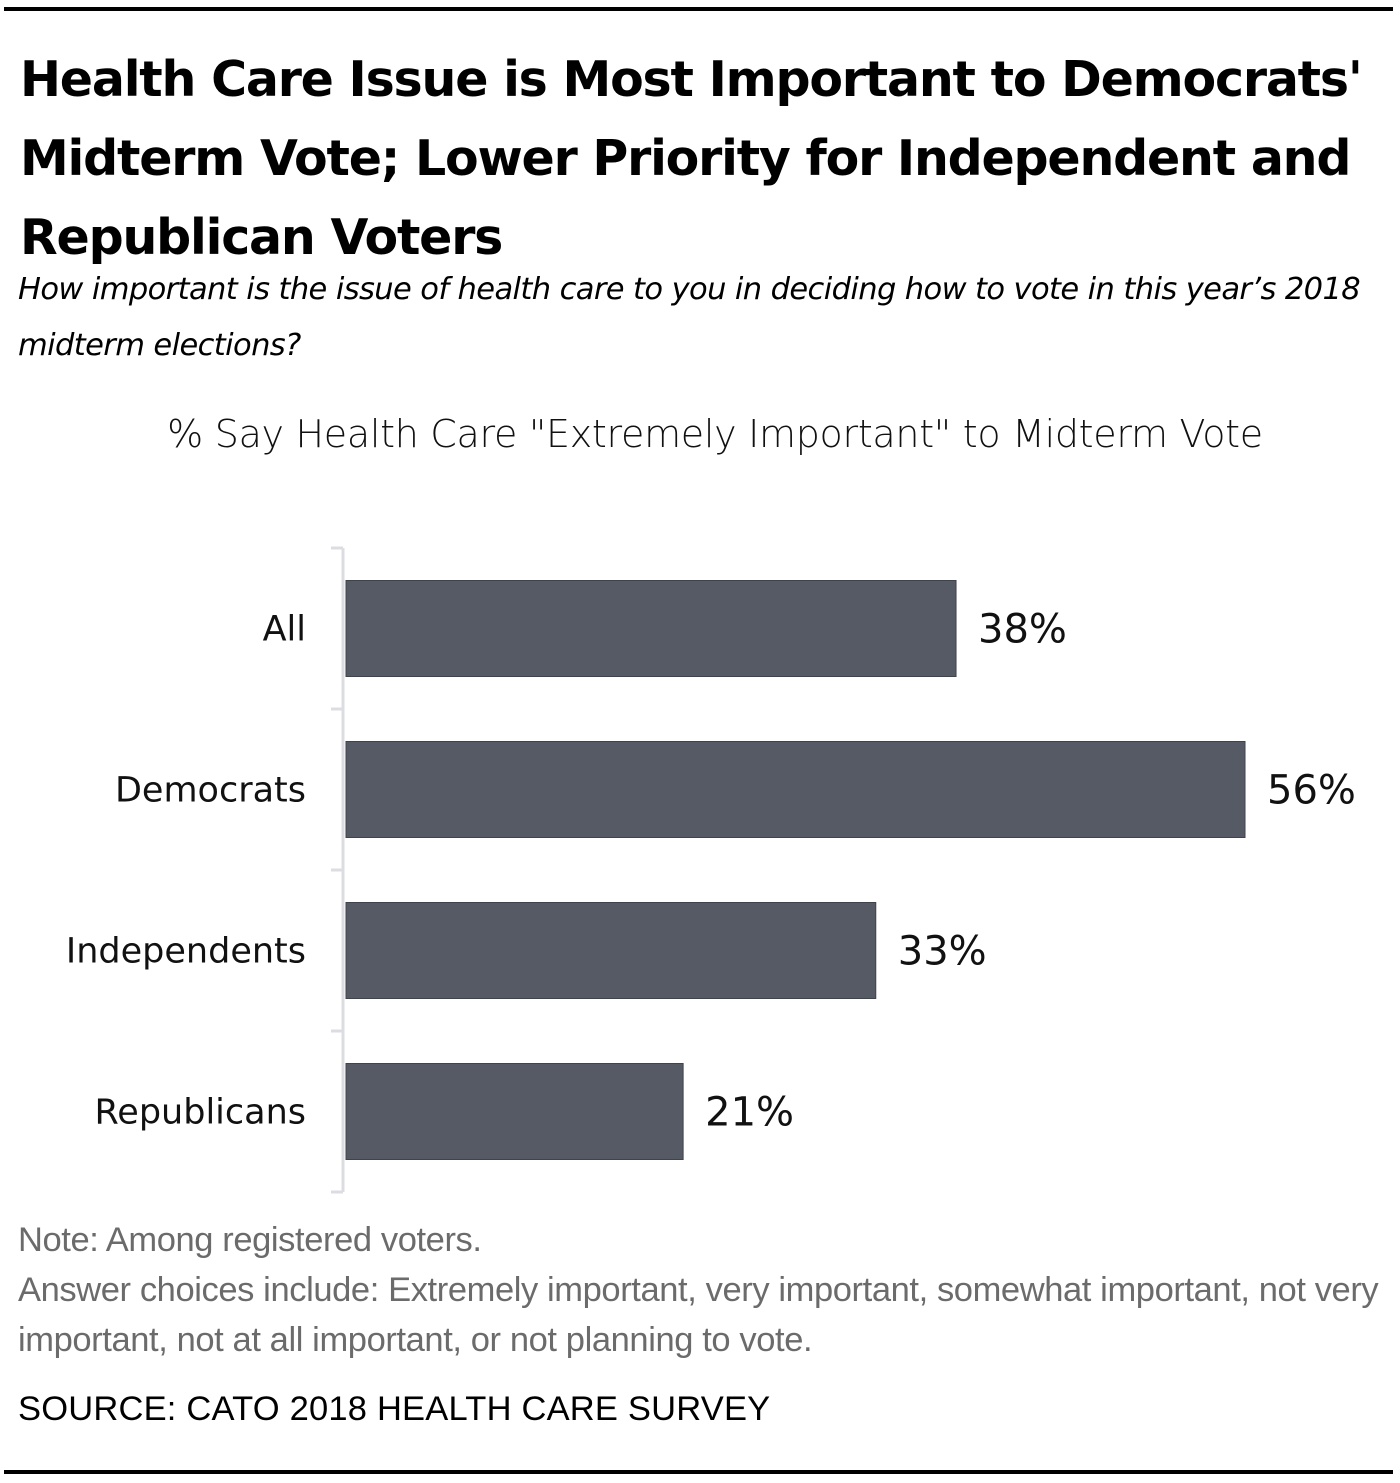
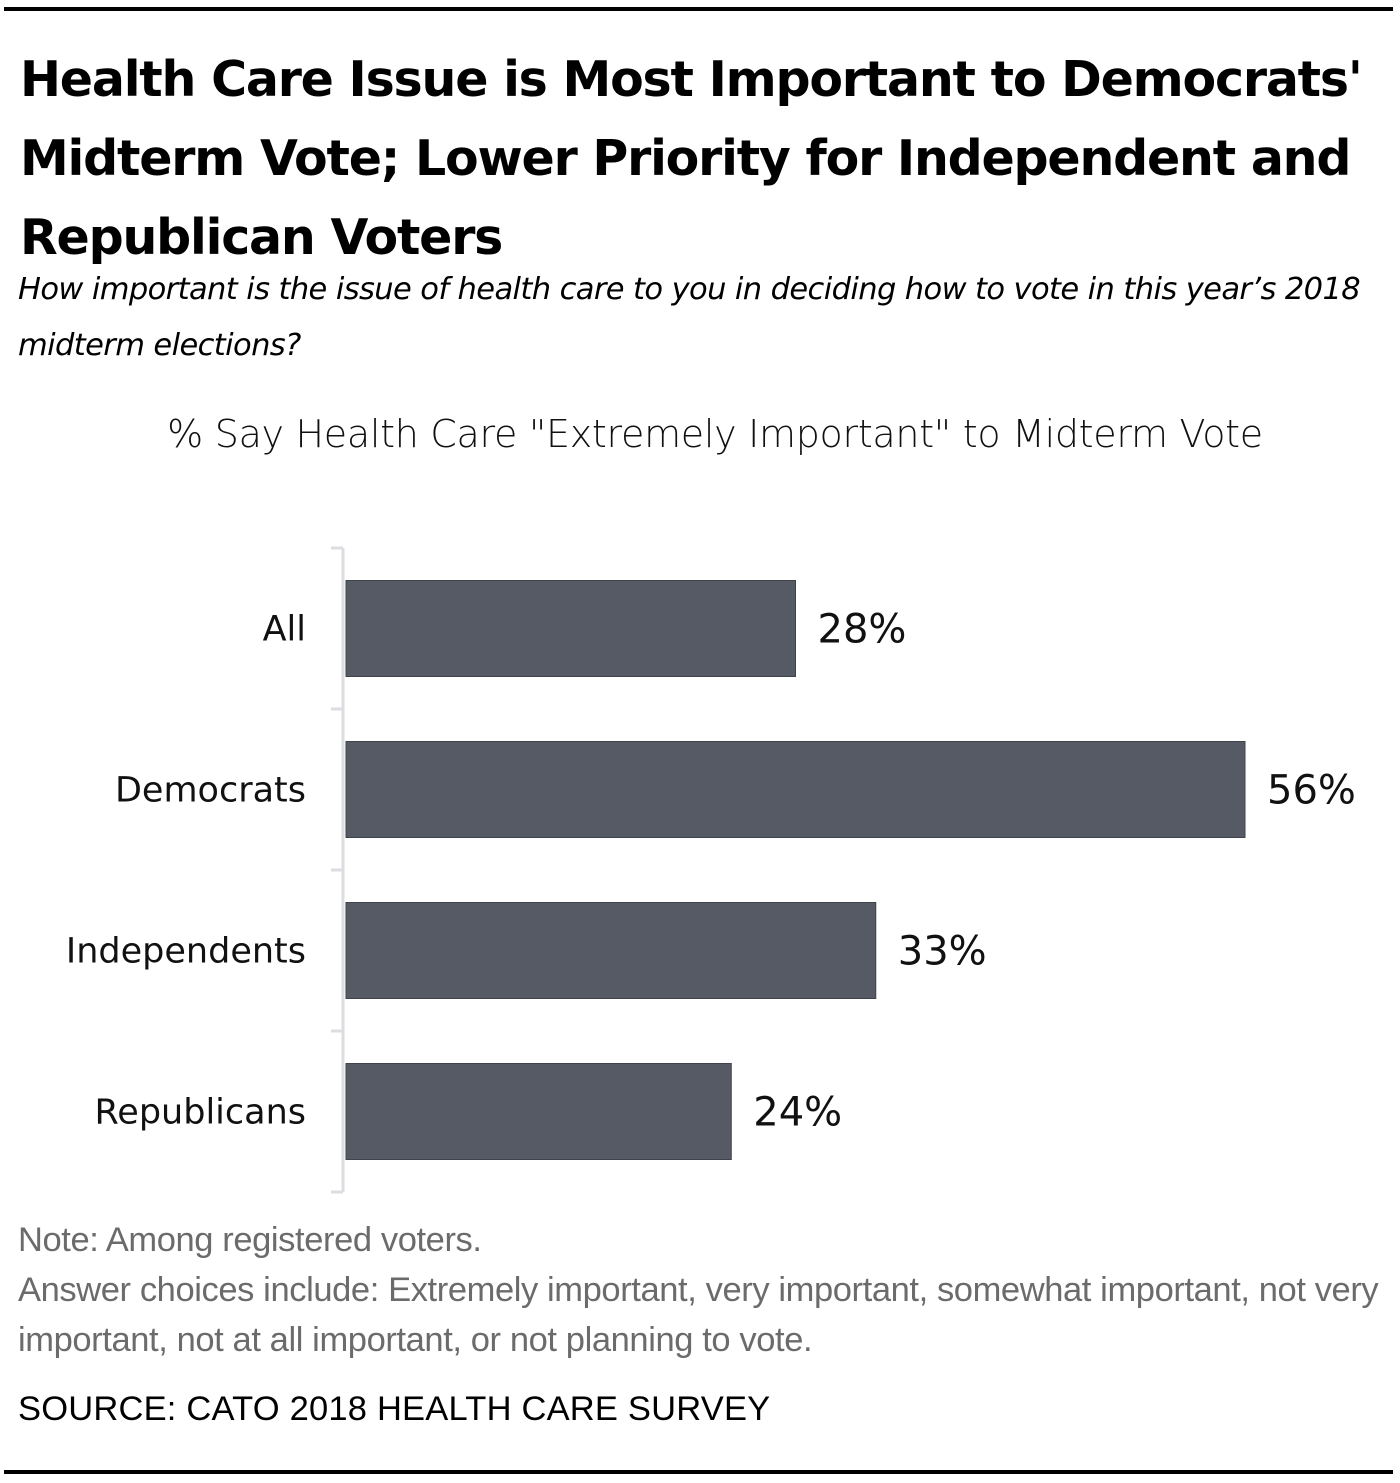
All: 38% -> 28%
Republicans: 21% -> 24%
